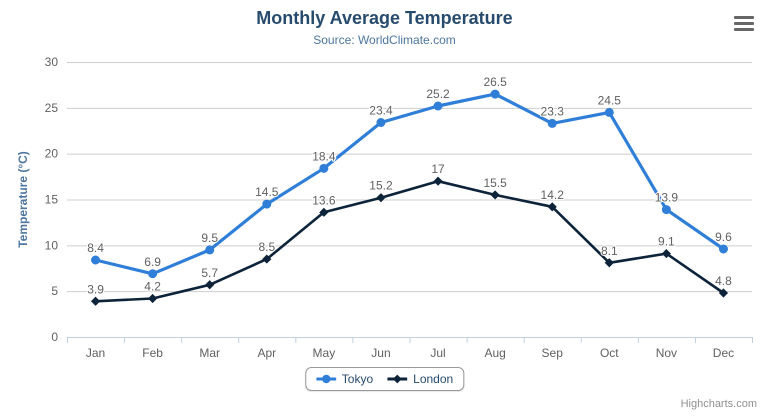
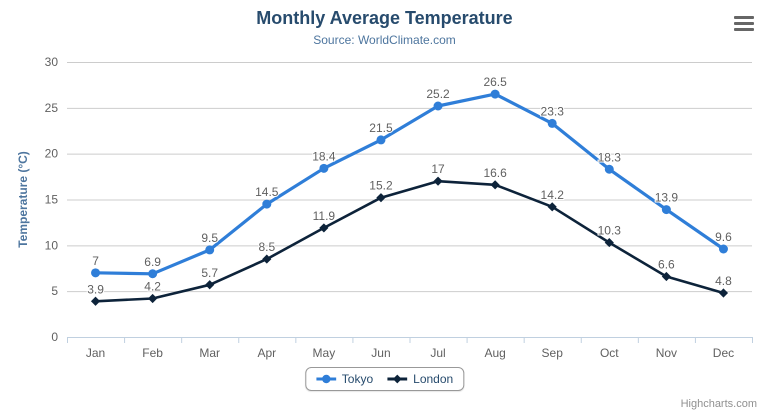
Tokyo/Jan: 8.4 -> 7
London/May: 13.6 -> 11.9
Tokyo/Jun: 23.4 -> 21.5
London/Aug: 15.5 -> 16.6
Tokyo/Oct: 24.5 -> 18.3
London/Oct: 8.1 -> 10.3
London/Nov: 9.1 -> 6.6
